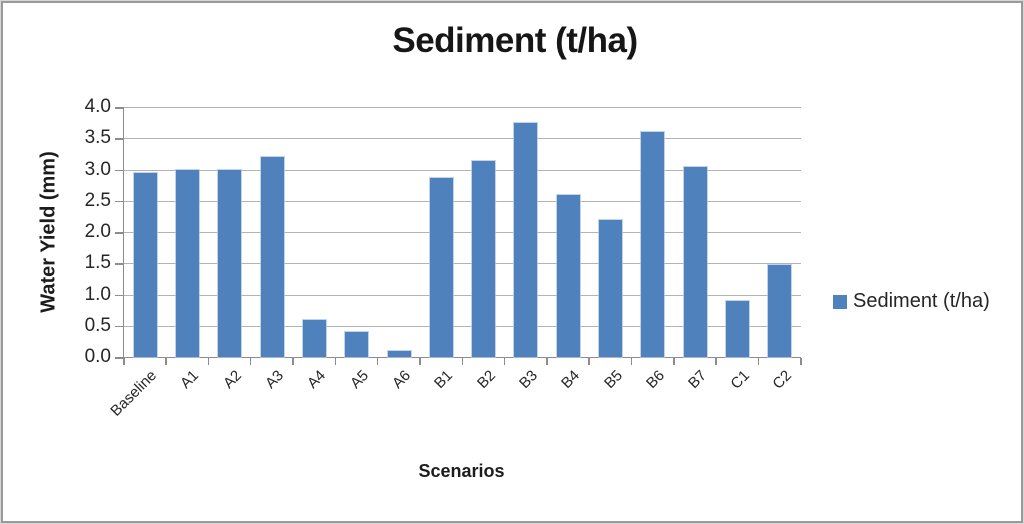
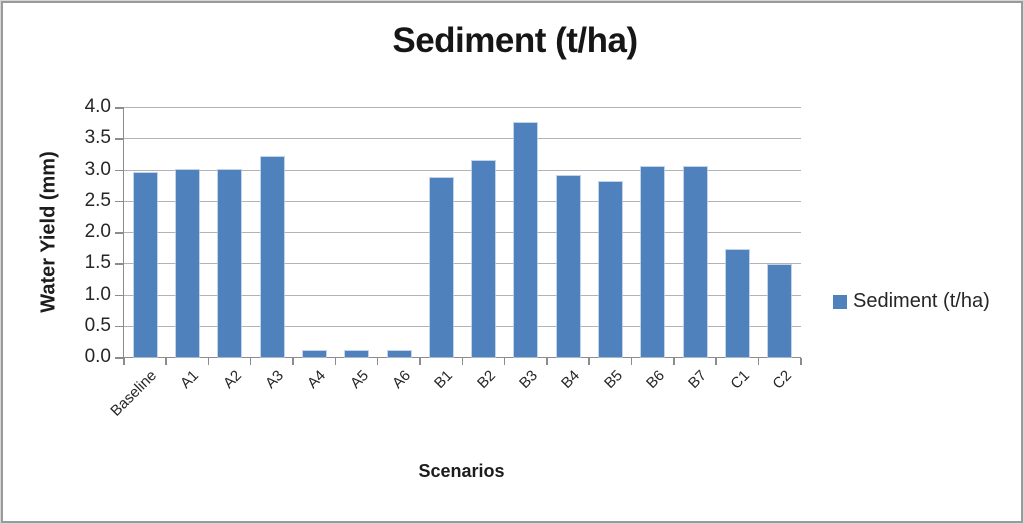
A4: 0.6 -> 0.1
A5: 0.4 -> 0.1
B4: 2.6 -> 2.9
B5: 2.2 -> 2.8
B6: 3.6 -> 3.0
C1: 0.9 -> 1.7
